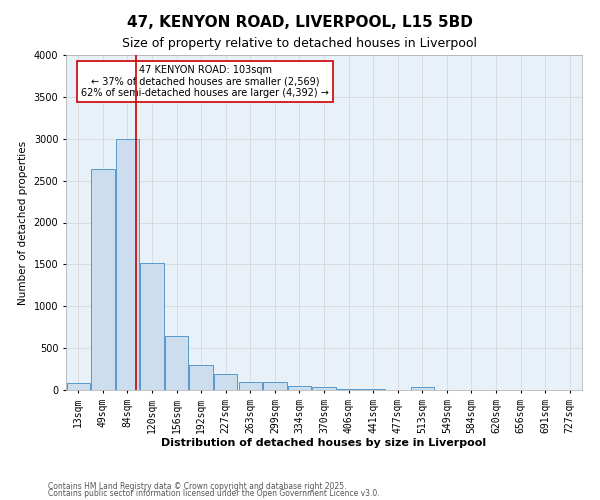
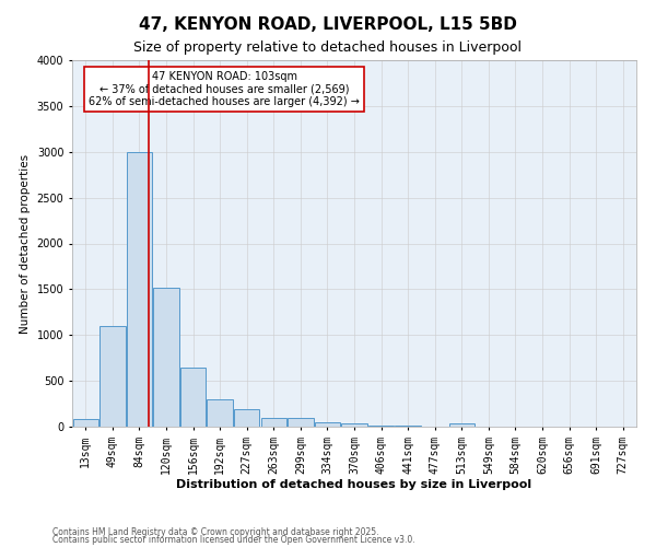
49sqm: 2640 -> 1100
